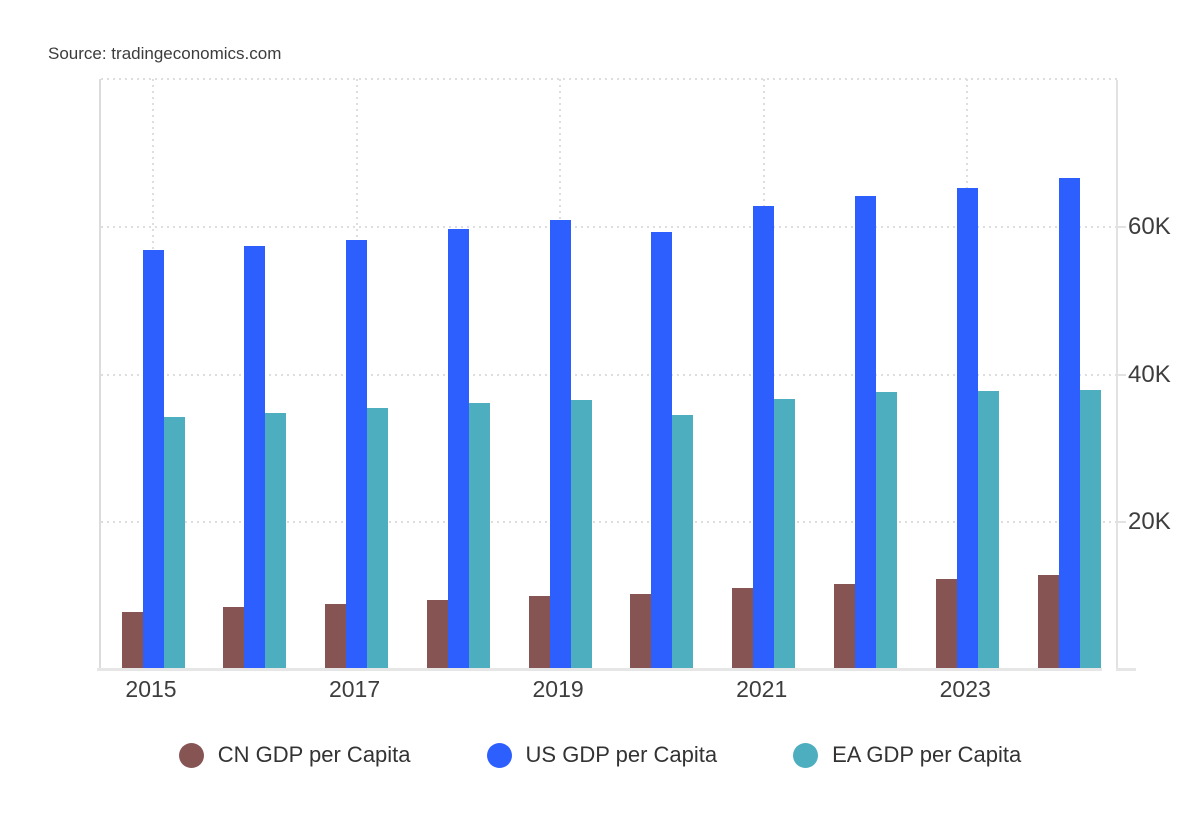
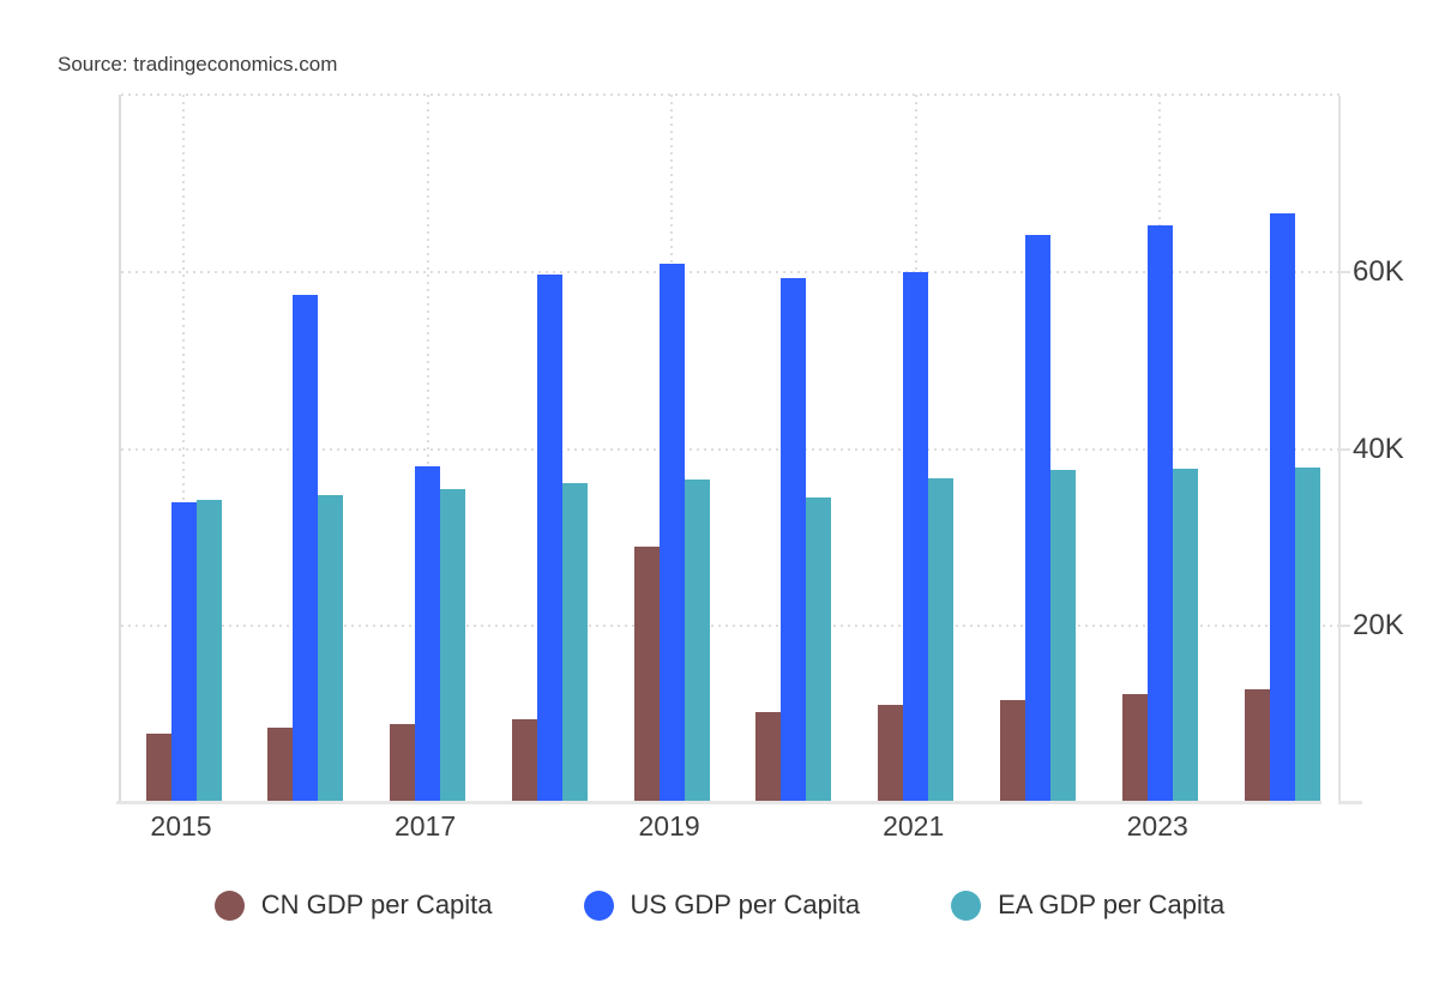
US GDP per Capita/2015: 57K -> 34K
US GDP per Capita/2017: 58K -> 38K
CN GDP per Capita/2019: 10K -> 29K
US GDP per Capita/2021: 63K -> 60K
